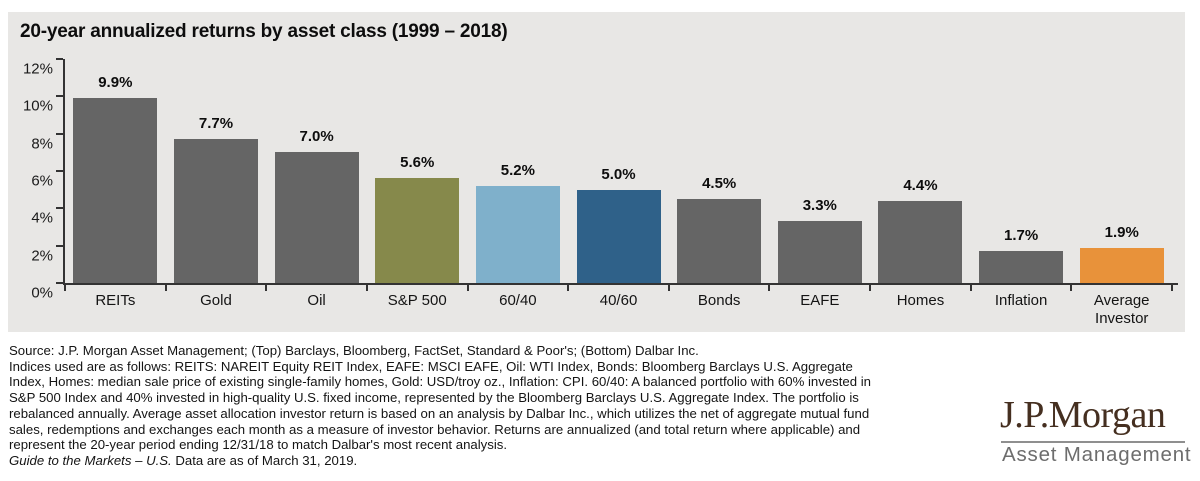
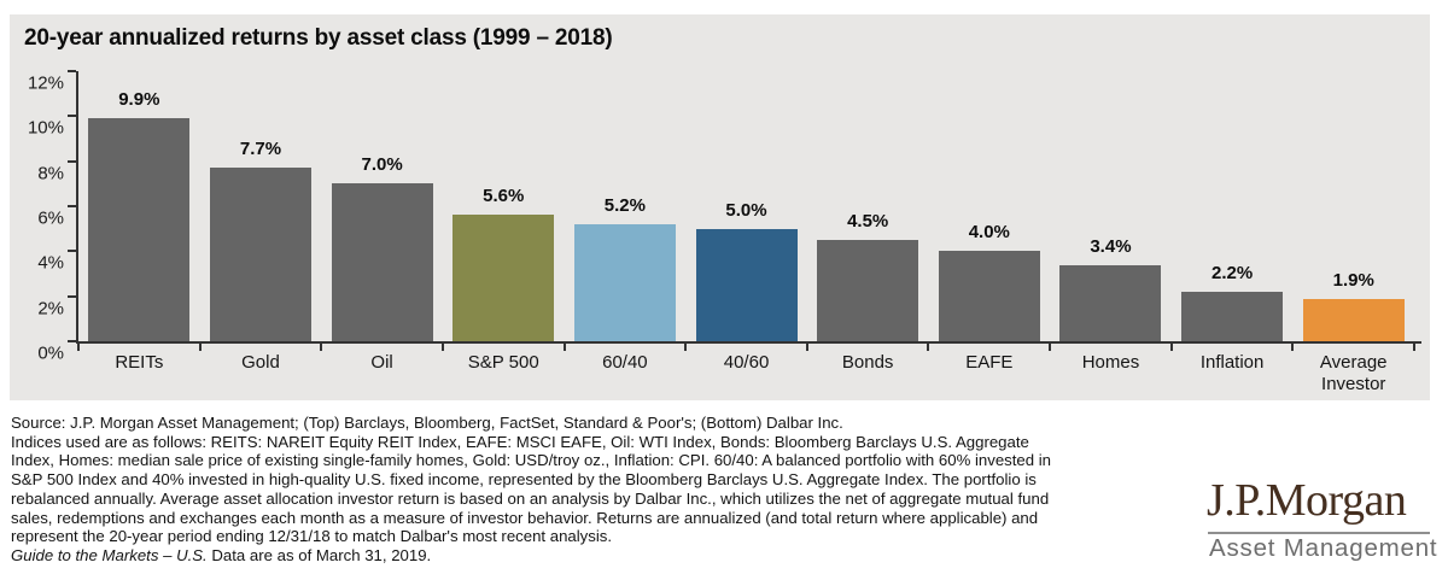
EAFE: 3.3% -> 4.0%
Homes: 4.4% -> 3.4%
Inflation: 1.7% -> 2.2%
